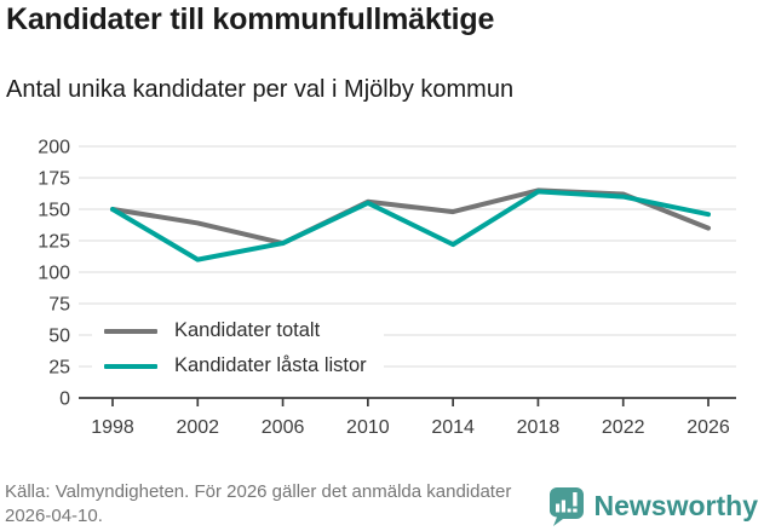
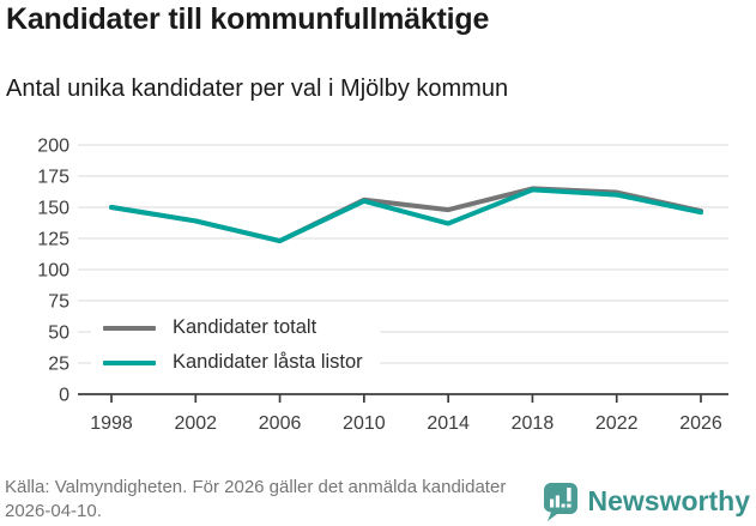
Kandidater låsta listor/2002: 110 -> 139
Kandidater låsta listor/2014: 122 -> 137
Kandidater totalt/2026: 135 -> 147
